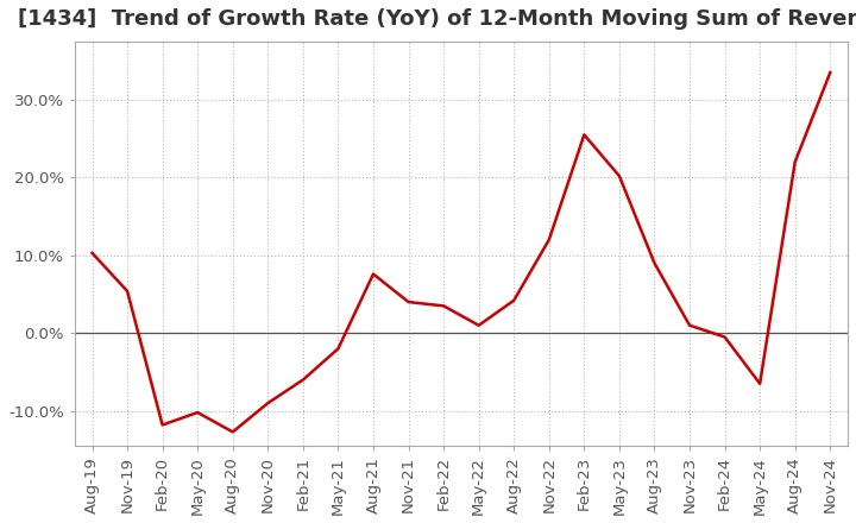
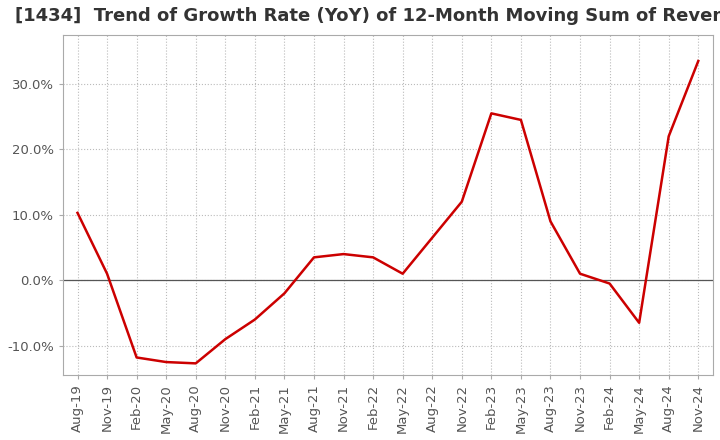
Nov-19: 5.4% -> 1.0%
May-20: -10.2% -> -12.5%
Aug-21: 7.6% -> 3.5%
Aug-22: 4.2% -> 6.5%
May-23: 20.2% -> 24.5%
